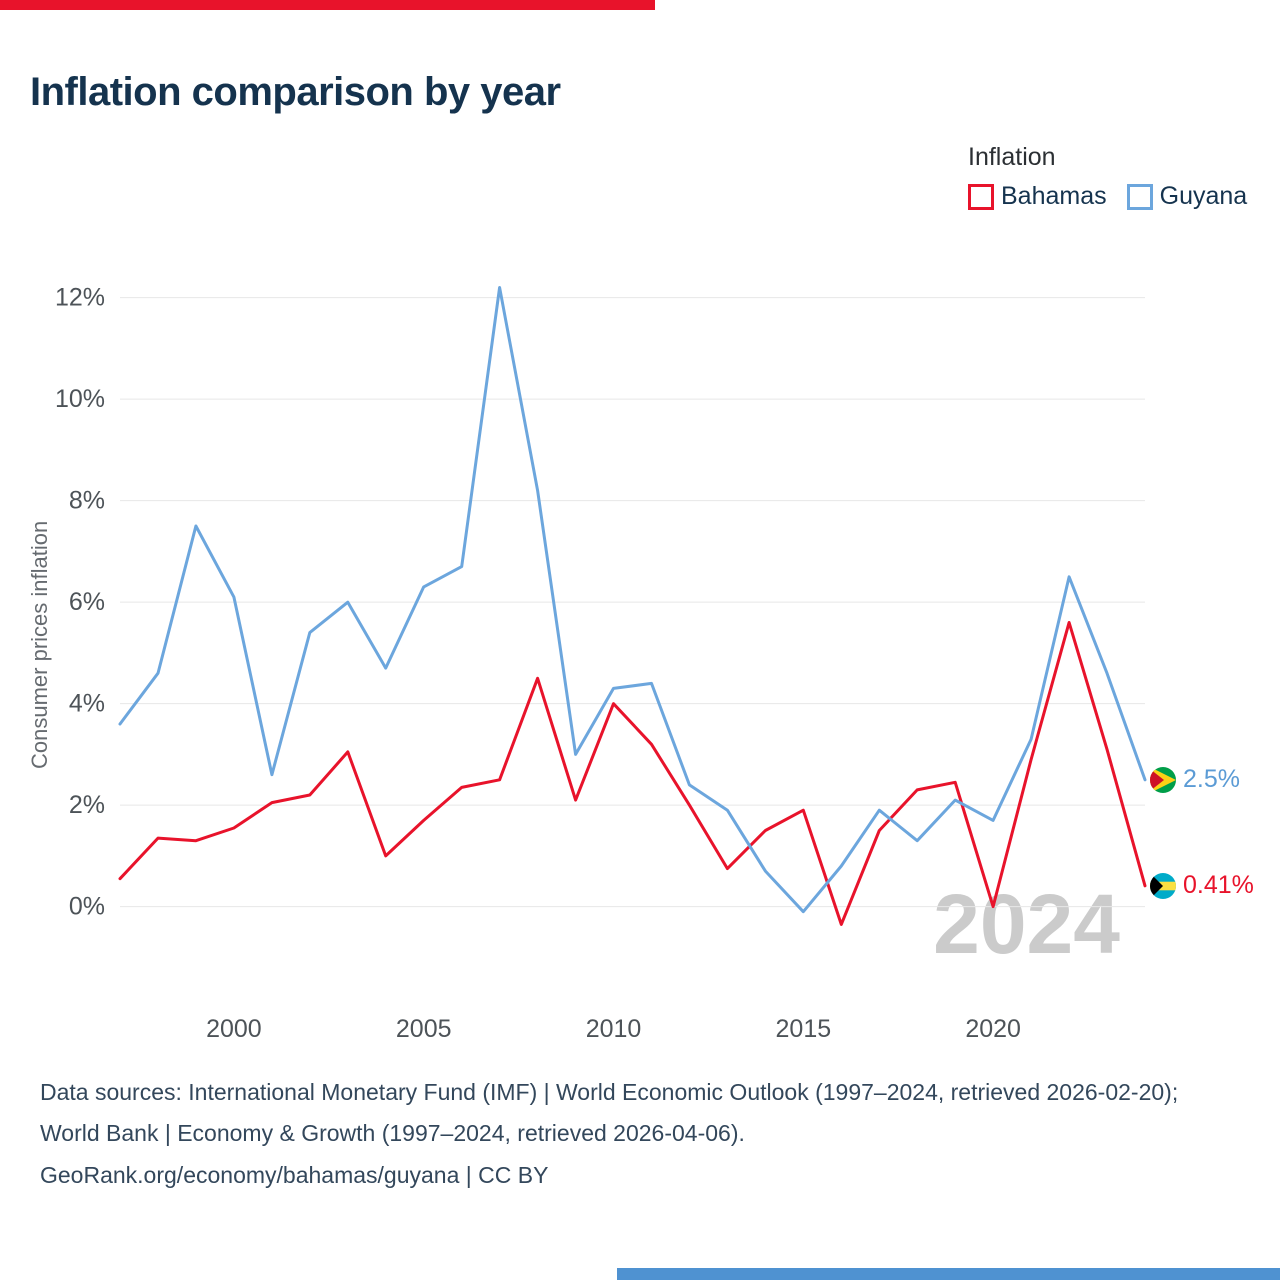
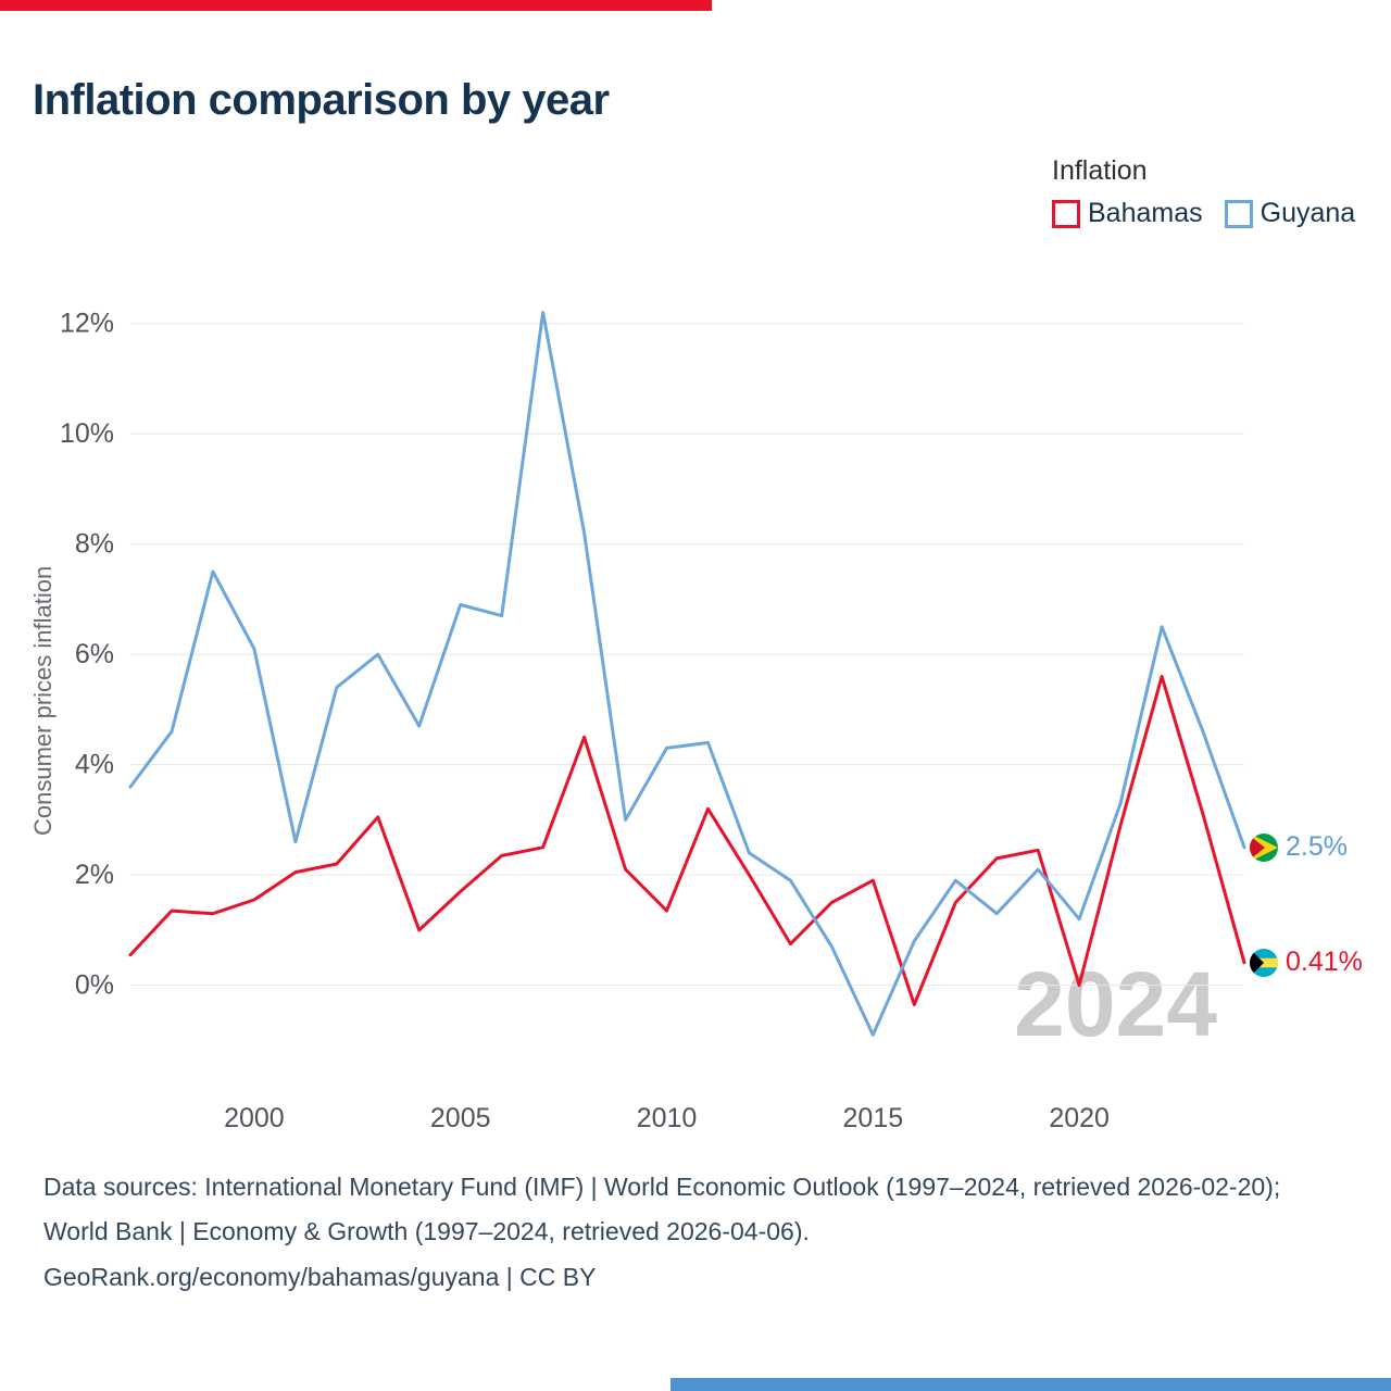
Guyana/2005: 6.3% -> 6.9%
Bahamas/2010: 4.0% -> 1.4%
Guyana/2015: -0.1% -> -0.9%
Guyana/2020: 1.7% -> 1.2%
